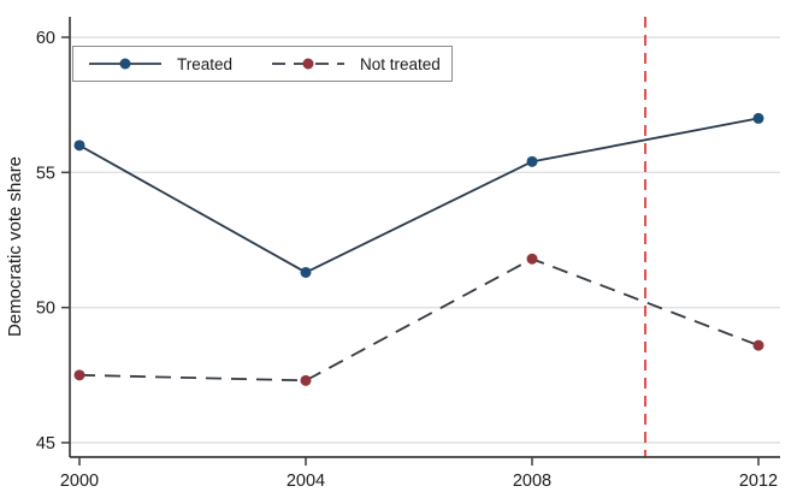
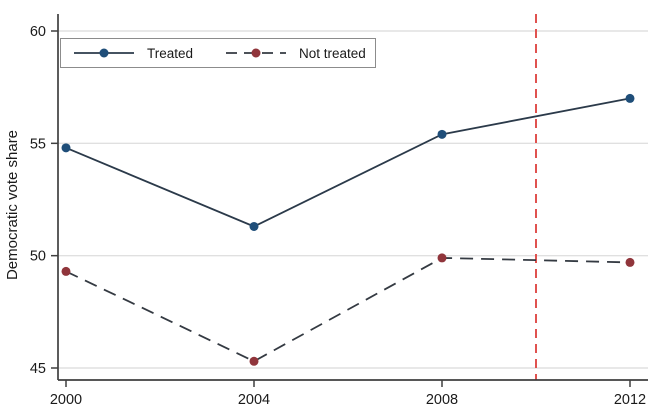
Treated/2000: 56.0 -> 54.8
Not treated/2000: 47.5 -> 49.3
Not treated/2004: 47.3 -> 45.3
Not treated/2008: 51.8 -> 49.9
Not treated/2012: 48.6 -> 49.7
